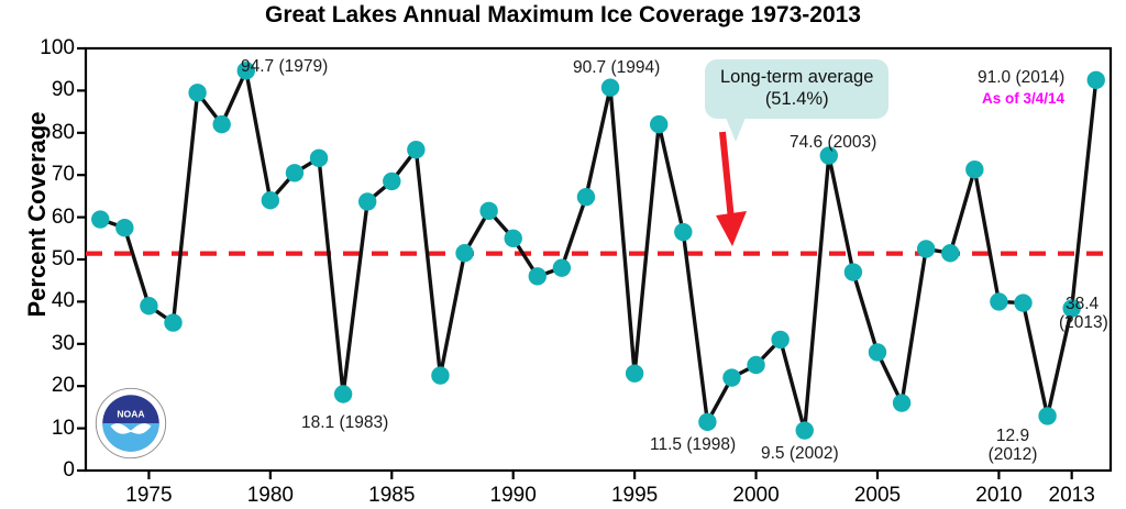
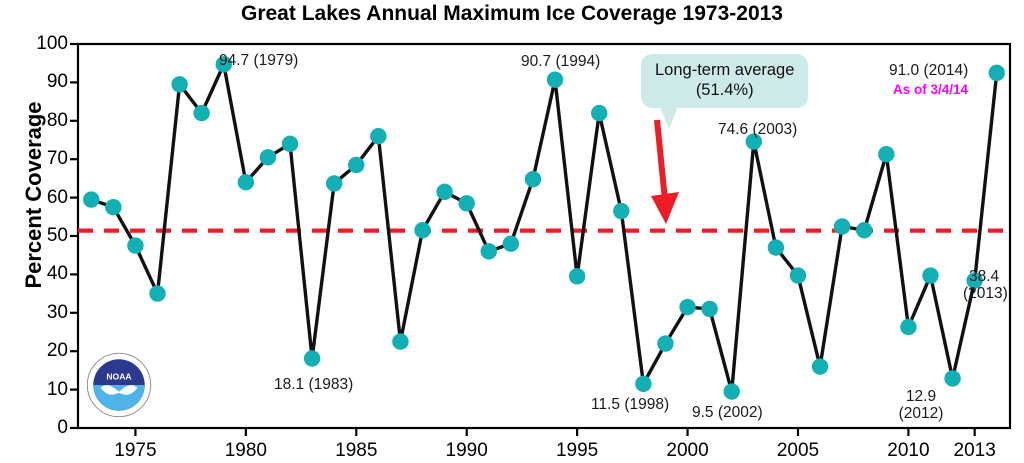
1975: 39 -> 48
1990: 55 -> 58
1995: 23 -> 40
2000: 25 -> 32
2005: 28 -> 40
2010: 40 -> 26
